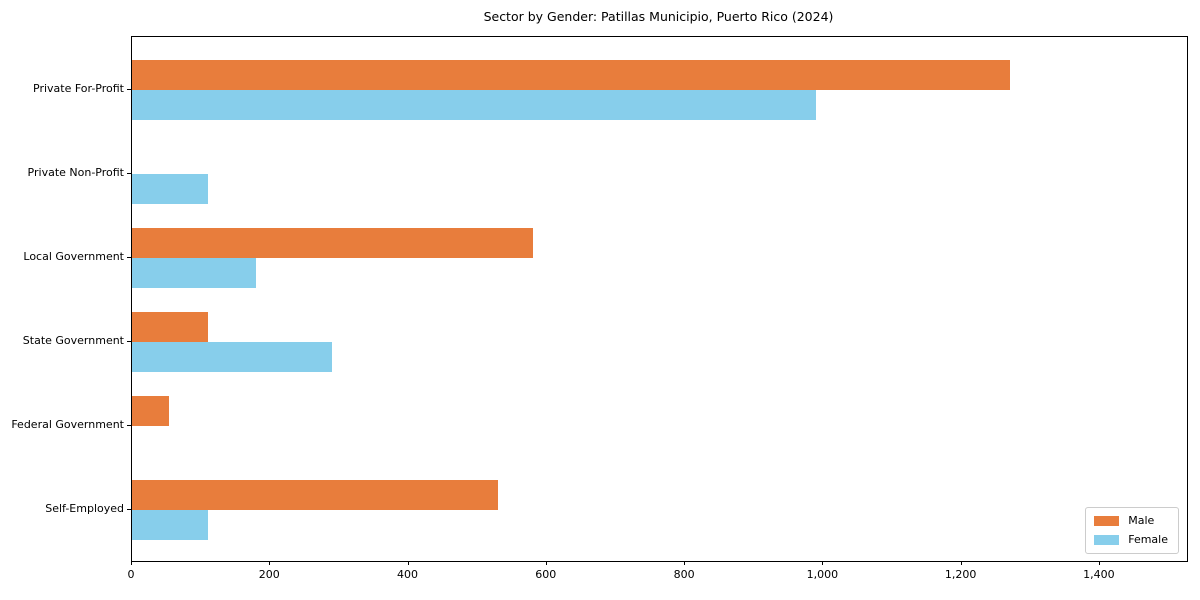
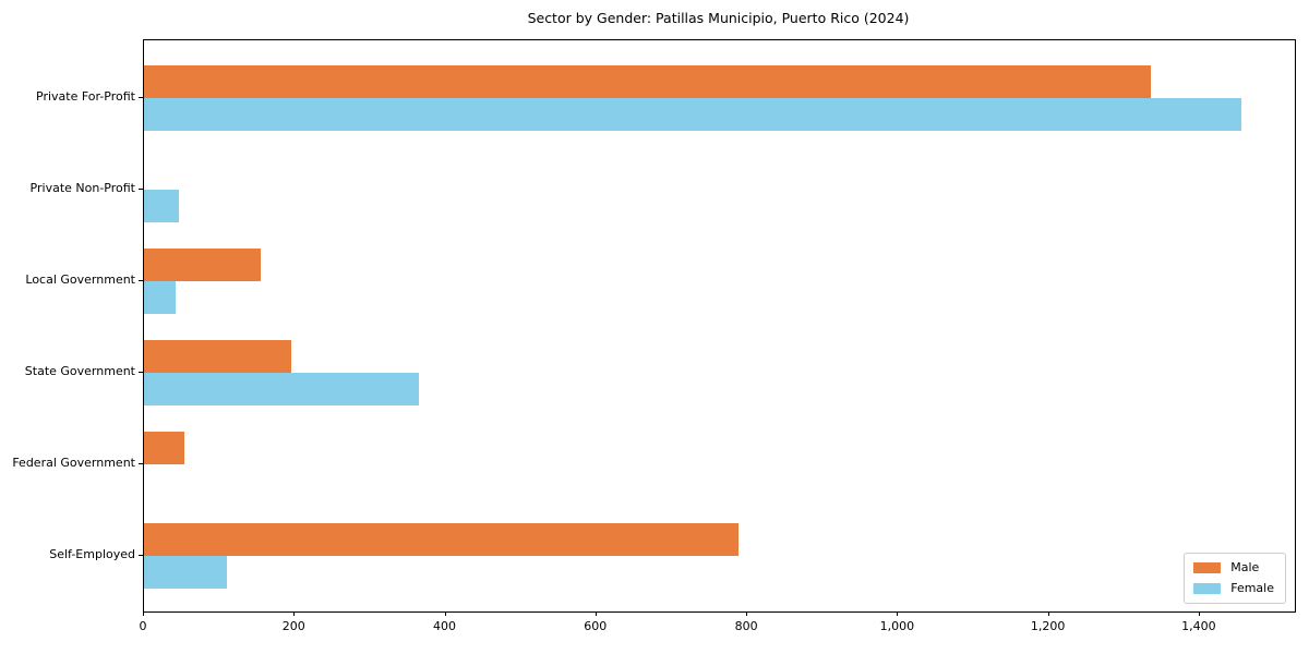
Male/Private For-Profit: 1270 -> 1340
Female/Private For-Profit: 990 -> 1460
Female/Private Non-Profit: 110 -> 50
Male/Local Government: 580 -> 160
Female/Local Government: 180 -> 40
Male/State Government: 110 -> 200
Female/State Government: 290 -> 360
Male/Self-Employed: 530 -> 790
